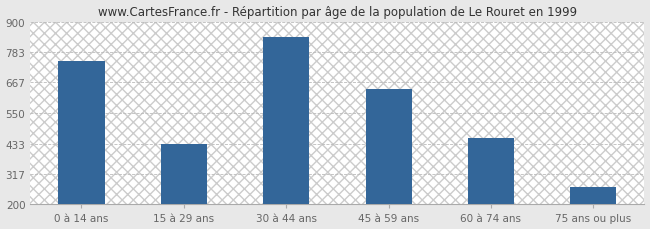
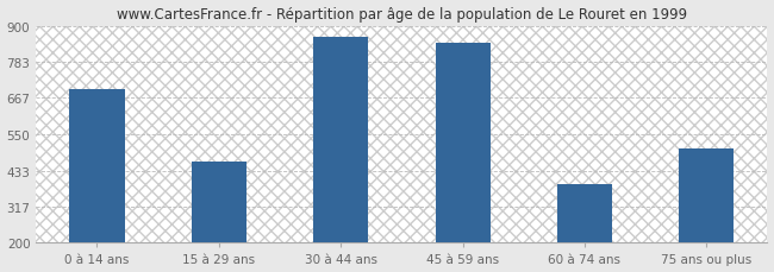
0 à 14 ans: 750 -> 695
15 à 29 ans: 430 -> 460
30 à 44 ans: 840 -> 865
45 à 59 ans: 643 -> 845
60 à 74 ans: 453 -> 390
75 ans ou plus: 268 -> 505
